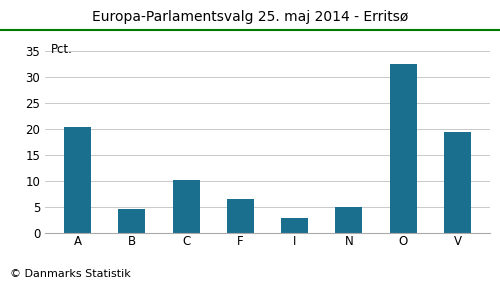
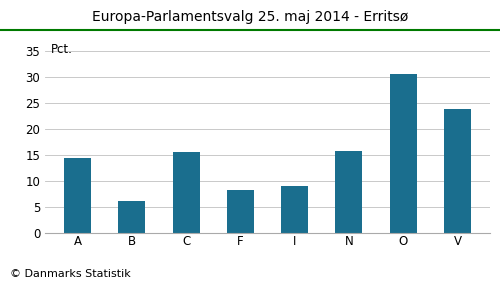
A: 20.3 -> 14.4
B: 4.5 -> 6.2
C: 10.2 -> 15.6
F: 6.5 -> 8.2
I: 2.8 -> 9.0
N: 4.9 -> 15.8
O: 32.6 -> 30.6
V: 19.5 -> 23.8
